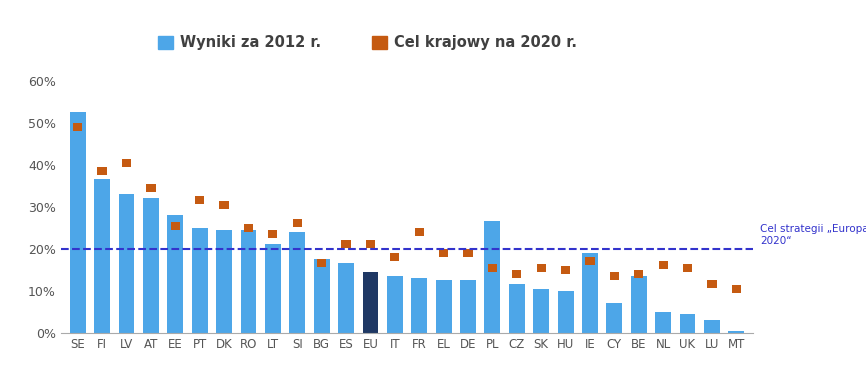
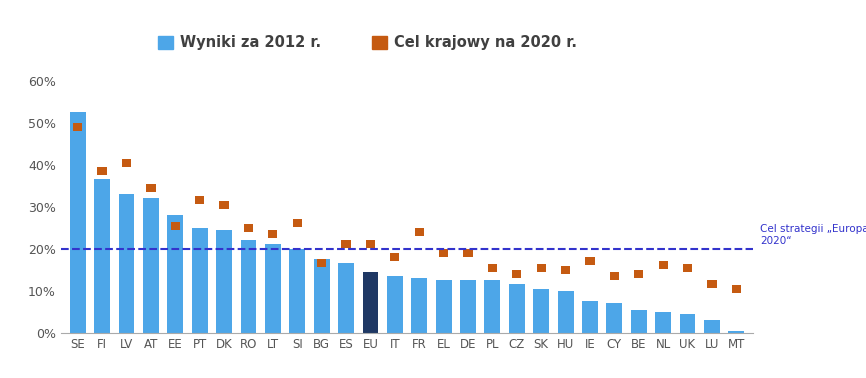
RO: 24.5% -> 22.0%
SI: 24.0% -> 20.0%
PL: 26.5% -> 12.5%
IE: 19.0% -> 7.5%
BE: 13.5% -> 5.5%
